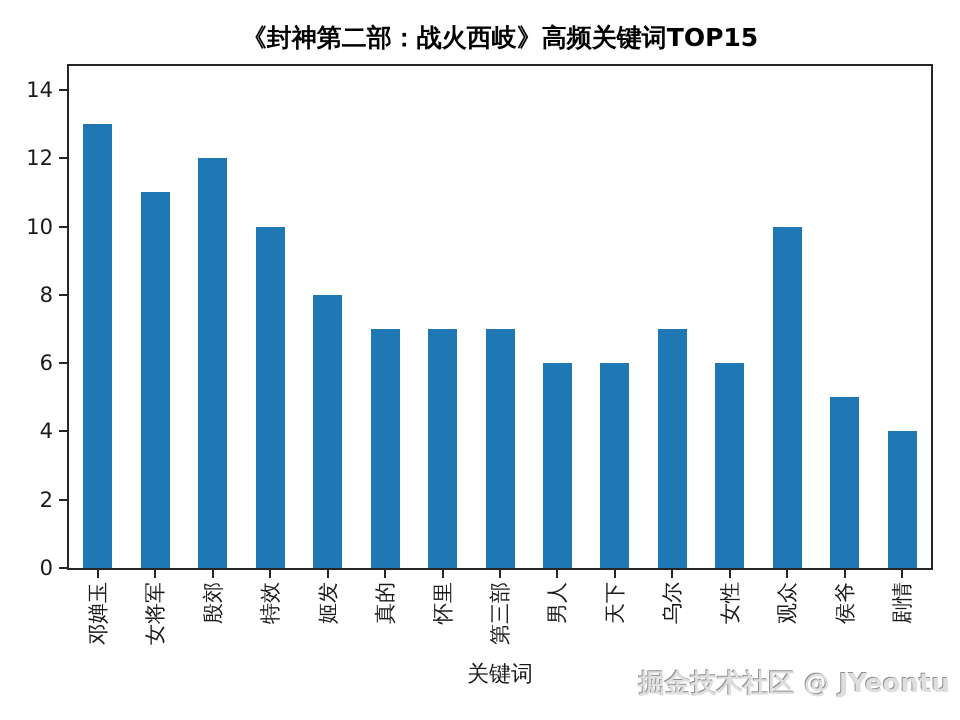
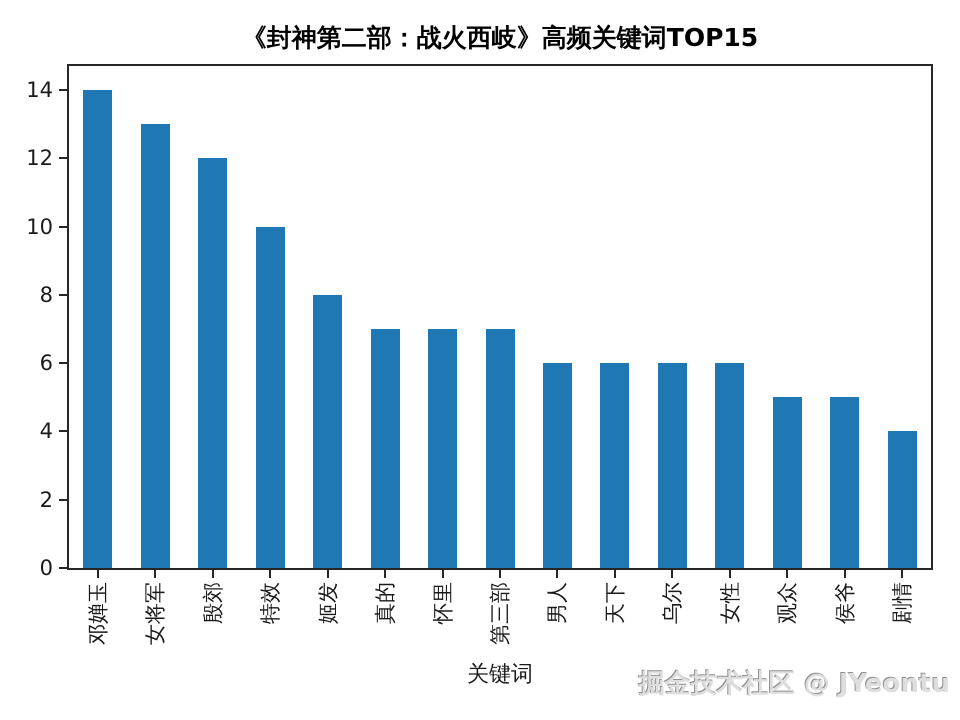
邓婵玉: 13 -> 14
女将军: 11 -> 13
乌尔: 7 -> 6
观众: 10 -> 5
